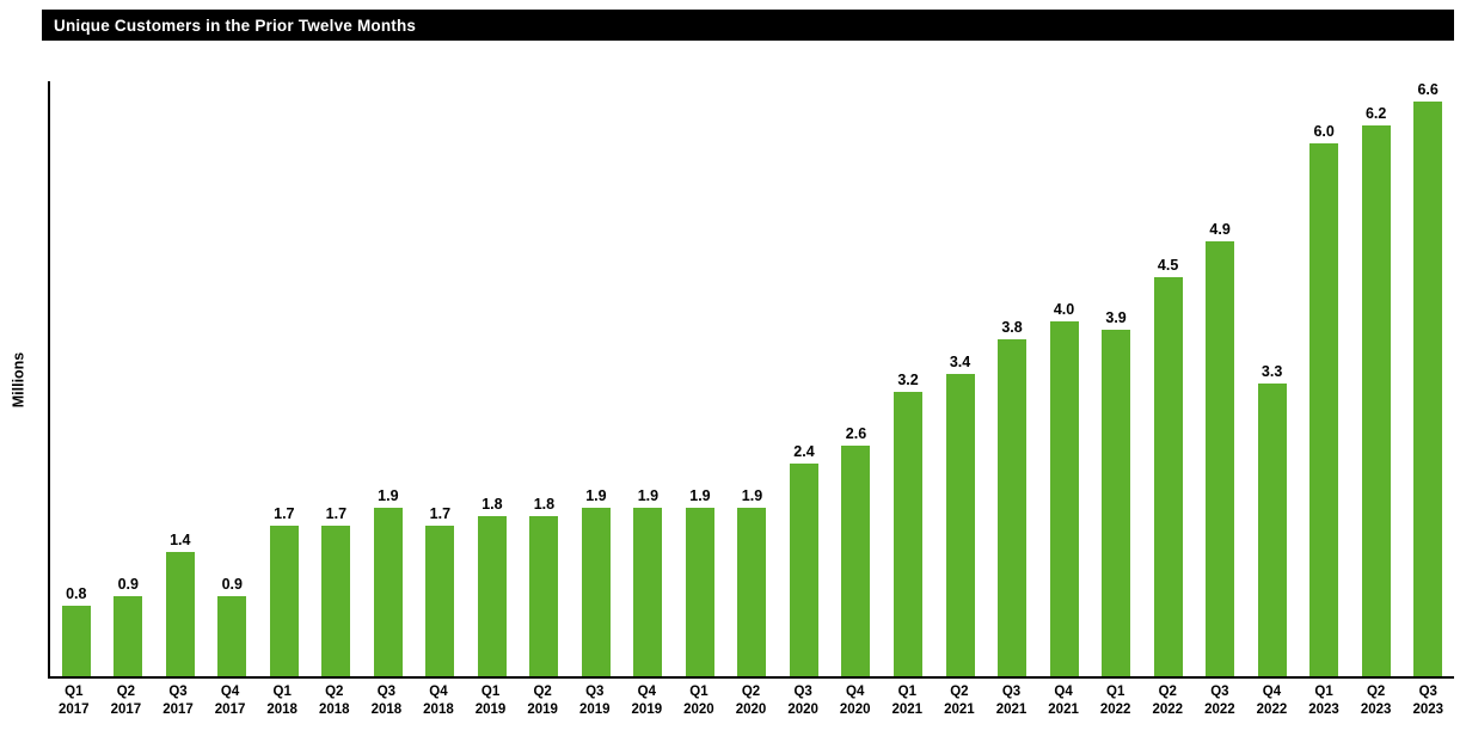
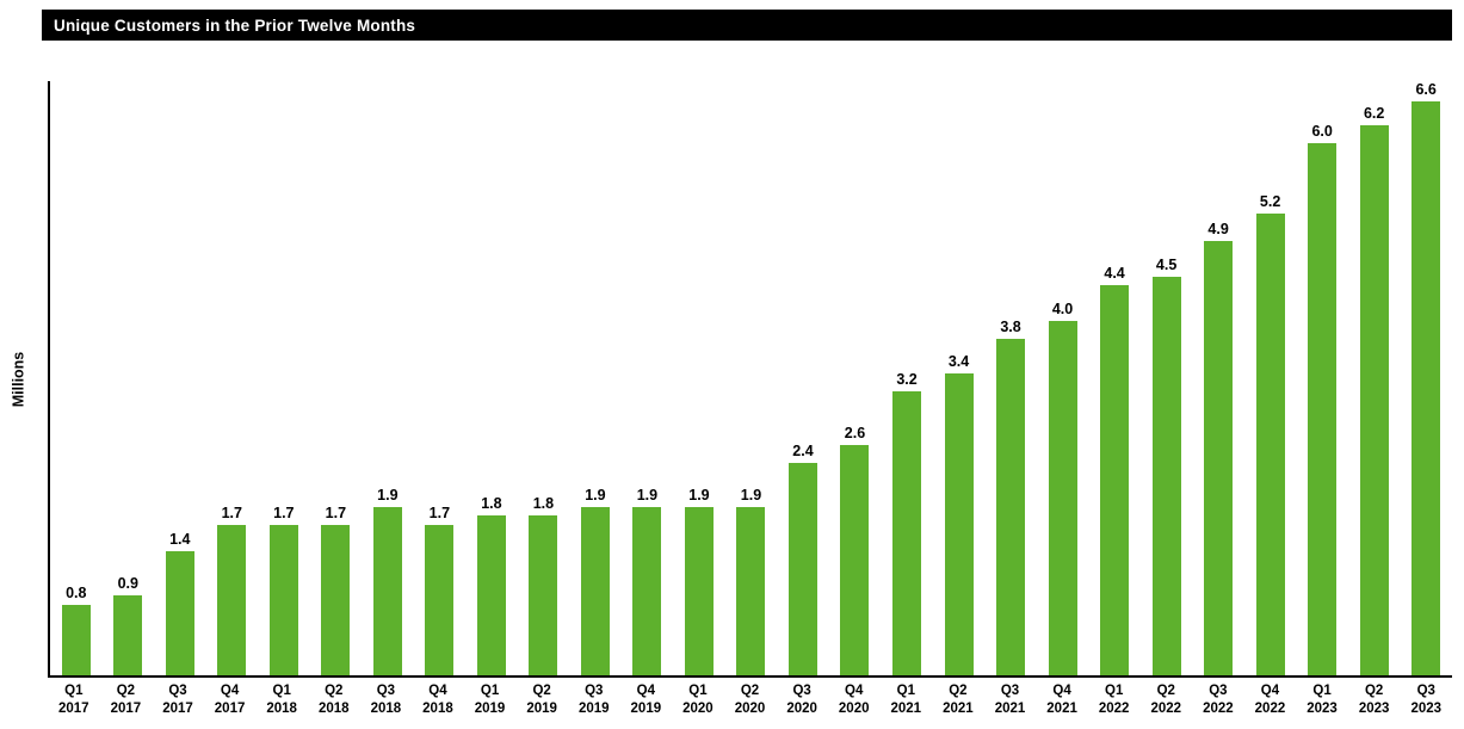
Q4 2017: 0.9 -> 1.7
Q1 2022: 3.9 -> 4.4
Q4 2022: 3.3 -> 5.2
